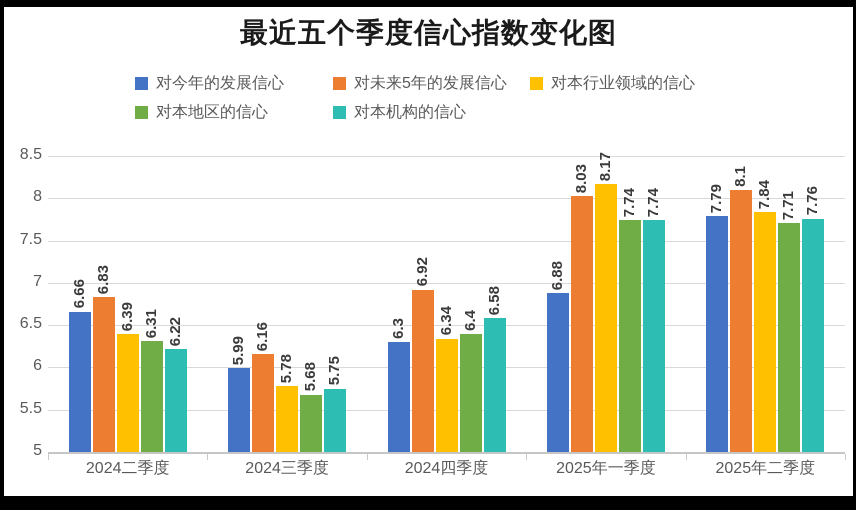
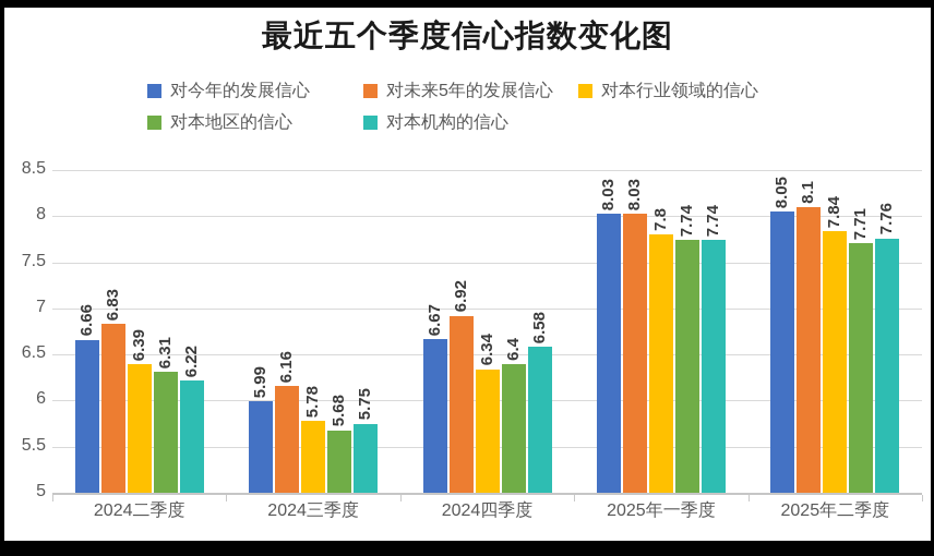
对今年的发展信心/2024四季度: 6.3 -> 6.67
对今年的发展信心/2025年一季度: 6.88 -> 8.03
对本行业领域的信心/2025年一季度: 8.17 -> 7.8
对今年的发展信心/2025年二季度: 7.79 -> 8.05
